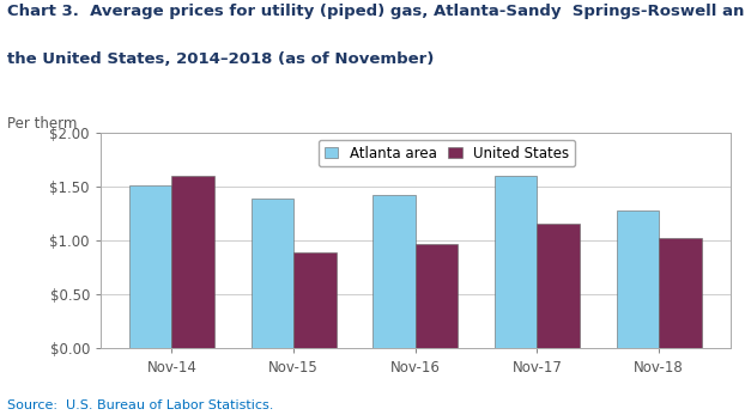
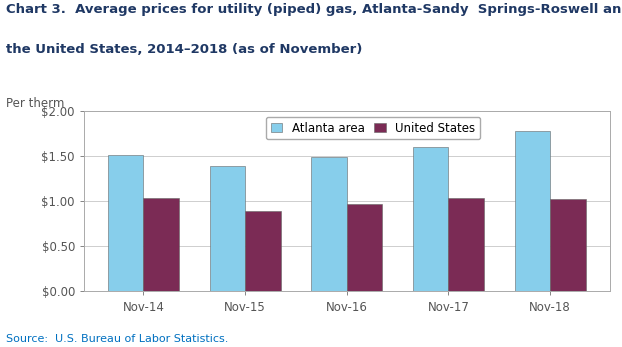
United States/Nov-14: $1.60 -> $1.04
Atlanta area/Nov-16: $1.42 -> $1.49
United States/Nov-17: $1.16 -> $1.04
Atlanta area/Nov-18: $1.28 -> $1.78
